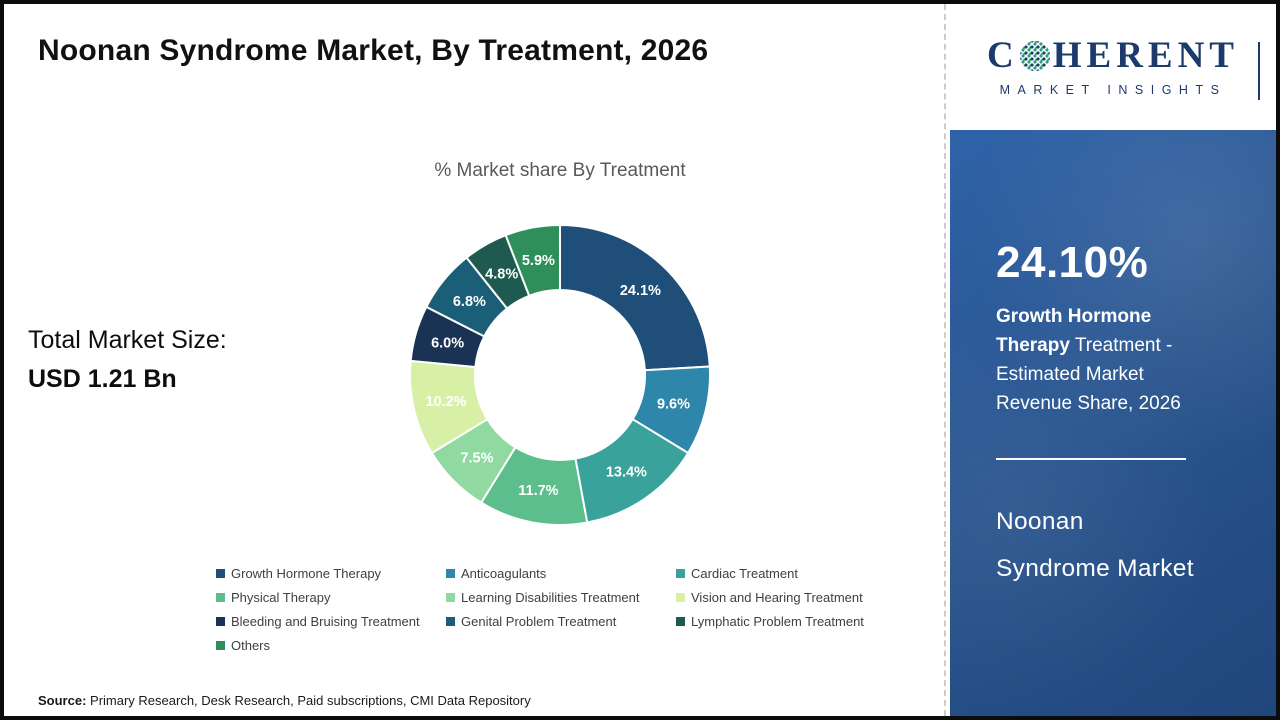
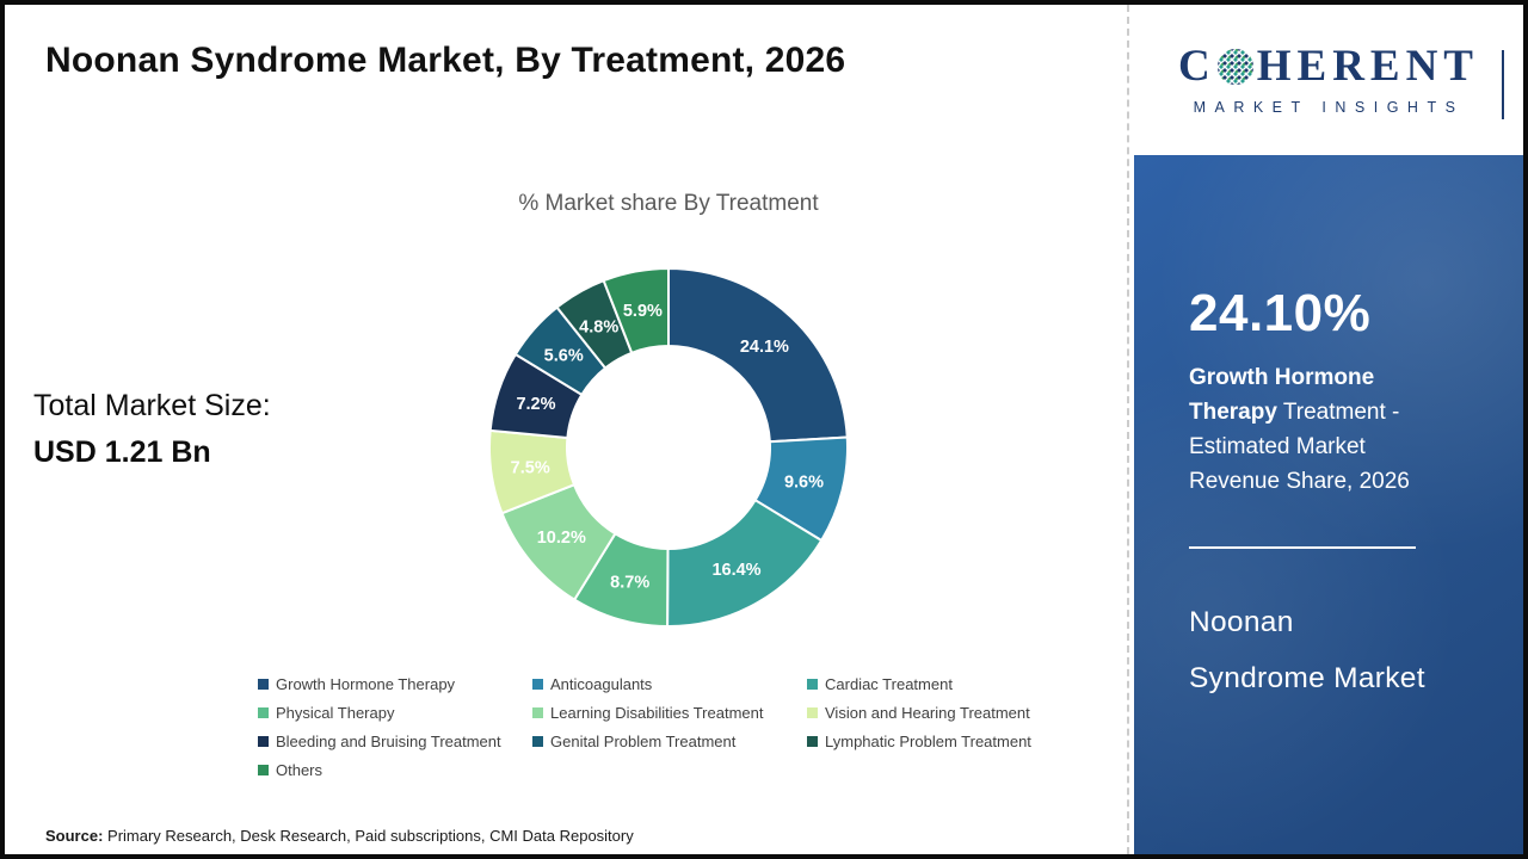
Cardiac Treatment: 13.4% -> 16.4%
Physical Therapy: 11.7% -> 8.7%
Learning Disabilities Treatment: 7.5% -> 10.2%
Vision and Hearing Treatment: 10.2% -> 7.5%
Bleeding and Bruising Treatment: 6.0% -> 7.2%
Genital Problem Treatment: 6.8% -> 5.6%
